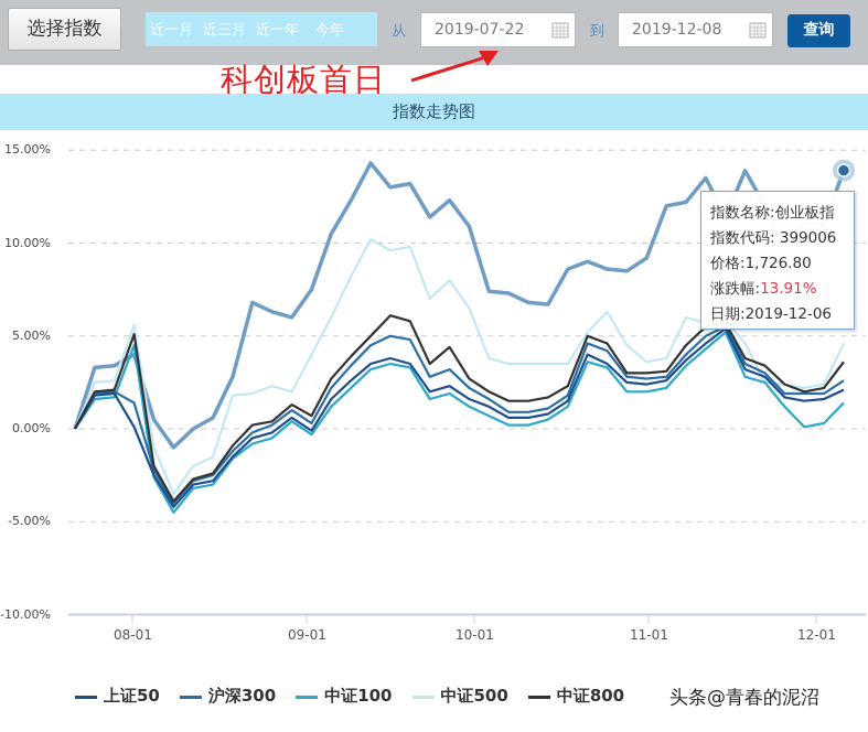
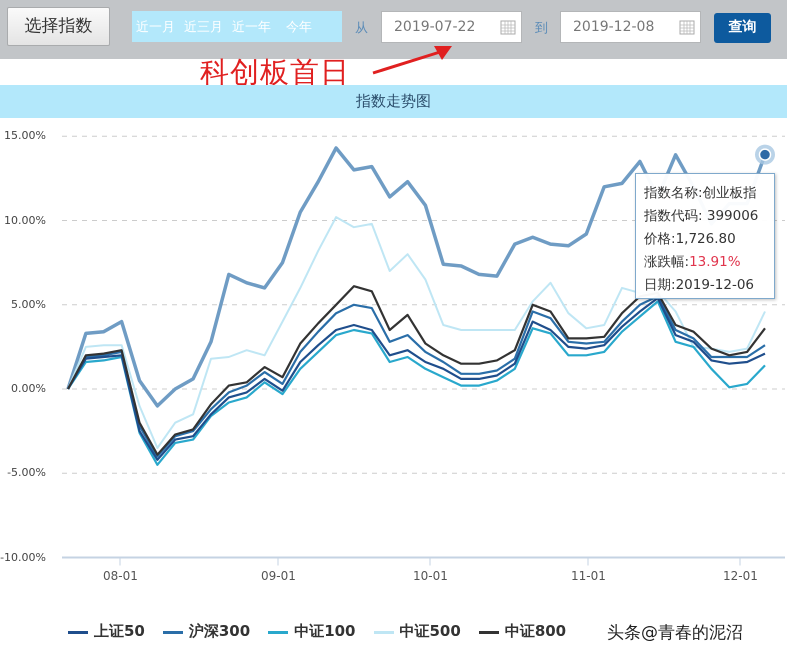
上证50/08-01: 0.1% -> 2.0%
沪深300/08-01: 1.4% -> 2.2%
中证100/08-01: 4.5% -> 1.9%
中证500/08-01: 5.6% -> 2.6%
中证800/08-01: 5.1% -> 2.3%
